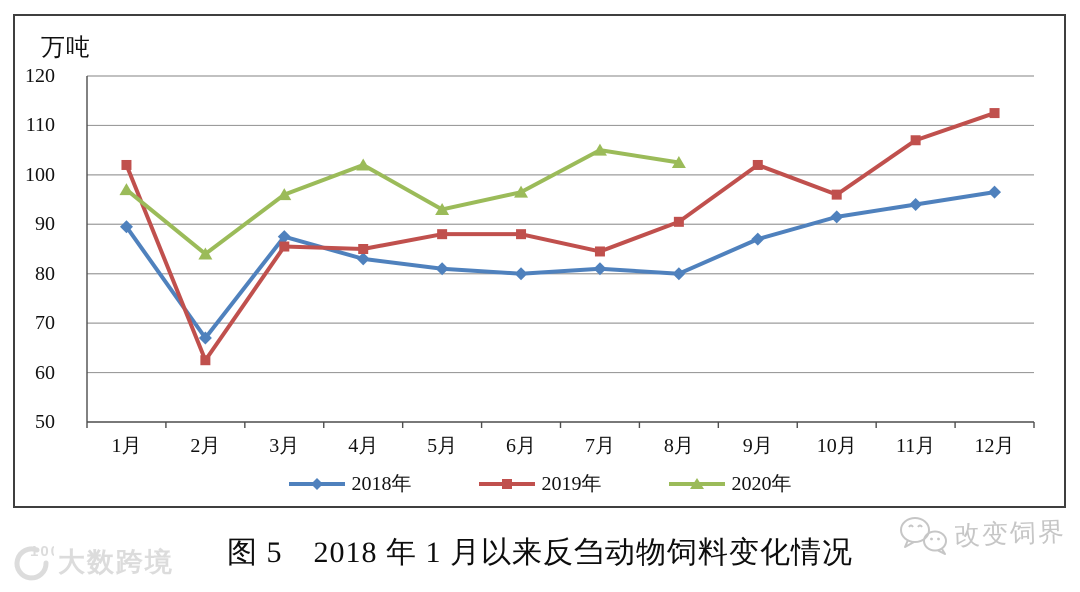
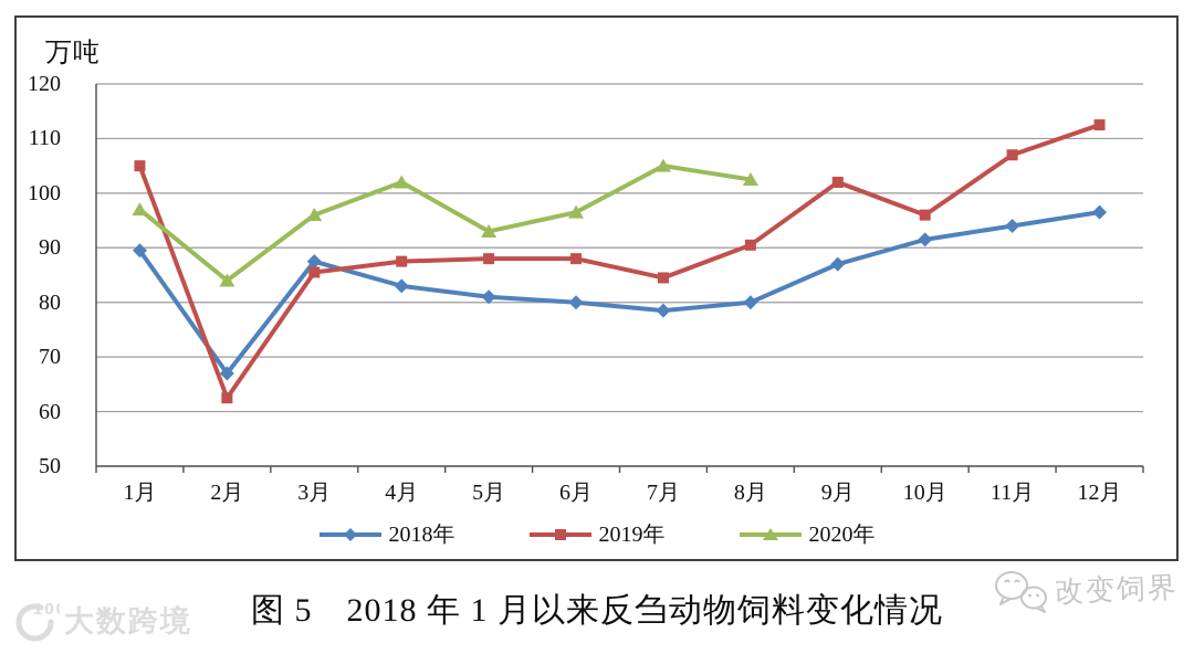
2019年/1月: 102 -> 105
2019年/4月: 85 -> 88
2018年/7月: 81 -> 78
